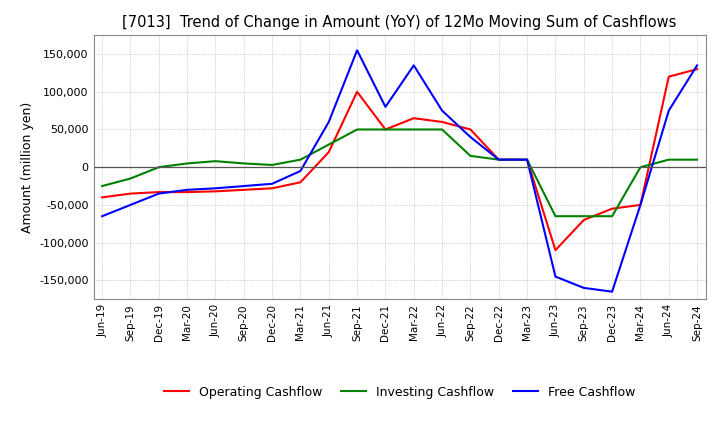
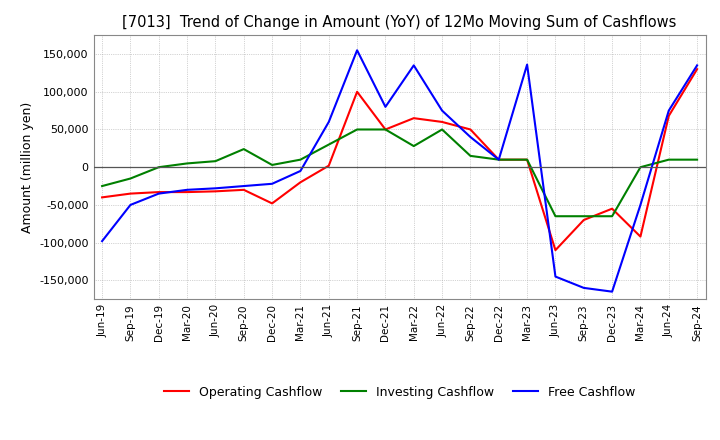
Free Cashflow/Jun-19: -65,000 -> -98,000
Investing Cashflow/Sep-20: 5,000 -> 24,000
Operating Cashflow/Dec-20: -28,000 -> -48,000
Operating Cashflow/Jun-21: 20,000 -> 2,000
Investing Cashflow/Mar-22: 50,000 -> 28,000
Free Cashflow/Mar-23: 10,000 -> 136,000
Operating Cashflow/Mar-24: -50,000 -> -92,000
Operating Cashflow/Jun-24: 120,000 -> 68,000
